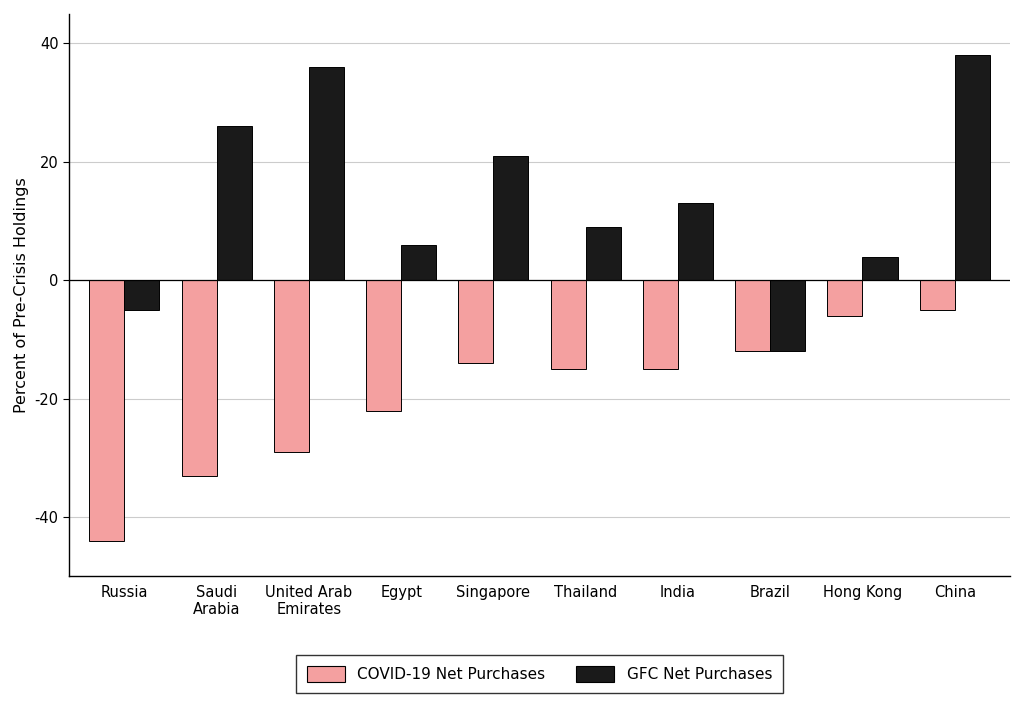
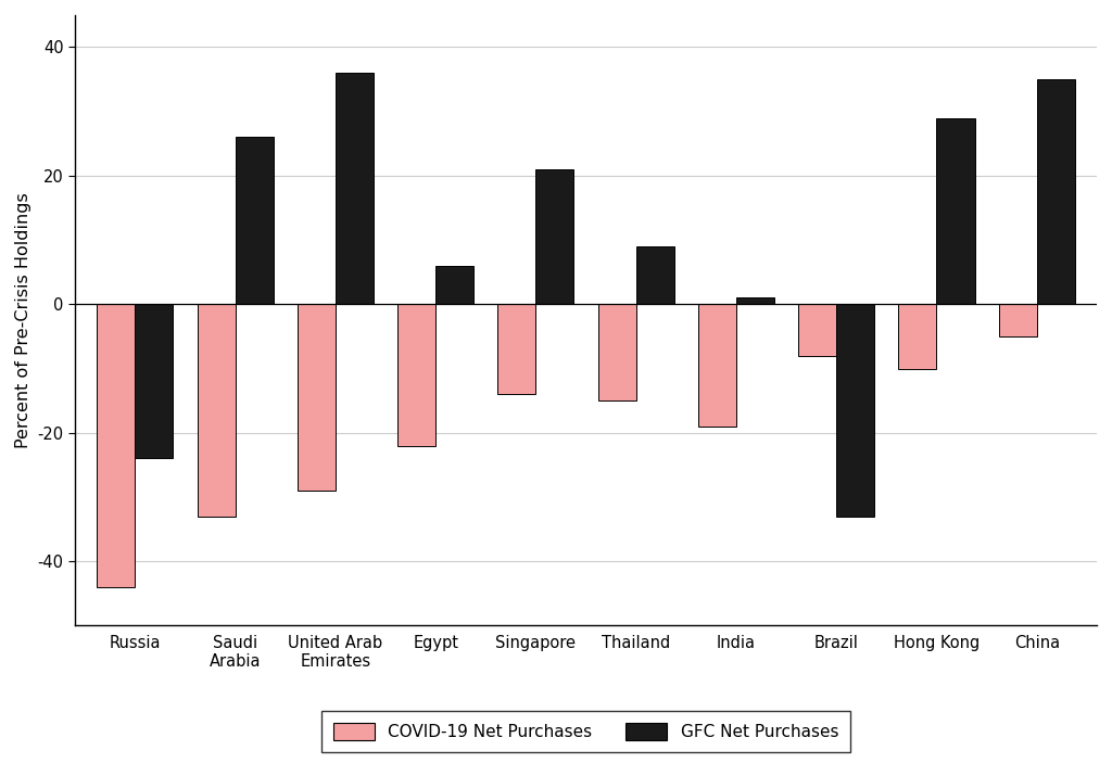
GFC Net Purchases/Russia: -5 -> -24
COVID-19 Net Purchases/India: -15 -> -19
GFC Net Purchases/India: 13 -> 1
COVID-19 Net Purchases/Brazil: -12 -> -8
GFC Net Purchases/Brazil: -12 -> -33
COVID-19 Net Purchases/Hong Kong: -6 -> -10
GFC Net Purchases/Hong Kong: 4 -> 29
GFC Net Purchases/China: 38 -> 35
